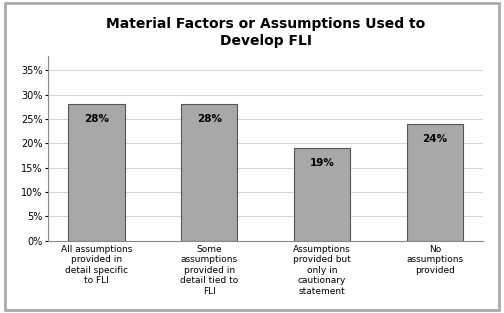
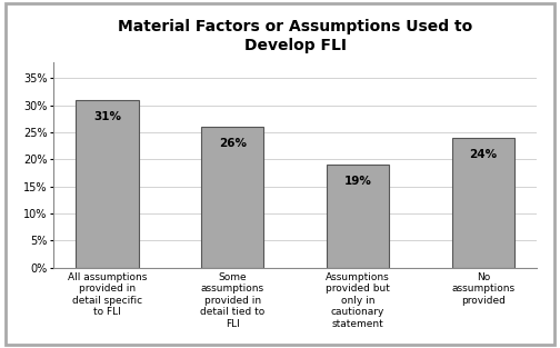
All assumptions provided in detail specific to FLI: 28% -> 31%
Some assumptions provided in detail tied to FLI: 28% -> 26%
